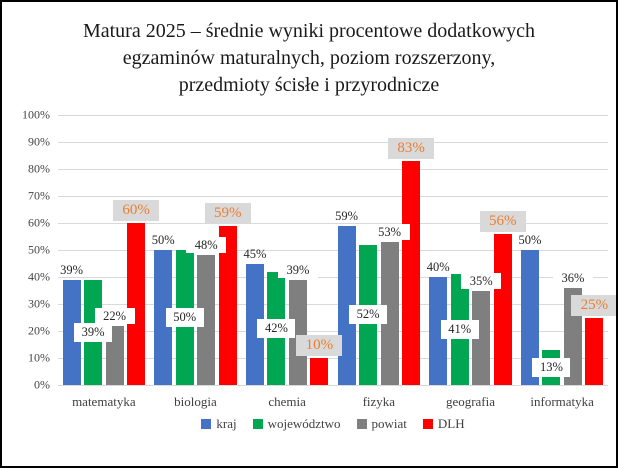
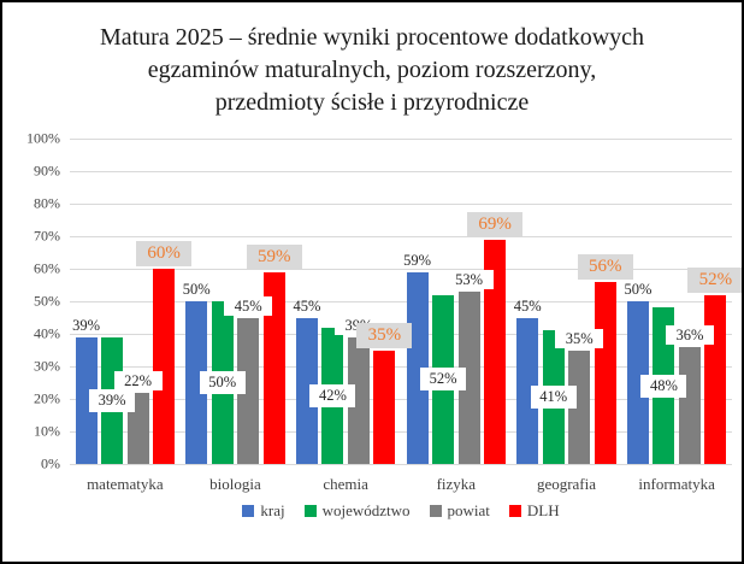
powiat/biologia: 48% -> 45%
DLH/chemia: 10% -> 35%
DLH/fizyka: 83% -> 69%
kraj/geografia: 40% -> 45%
województwo/informatyka: 13% -> 48%
DLH/informatyka: 25% -> 52%
